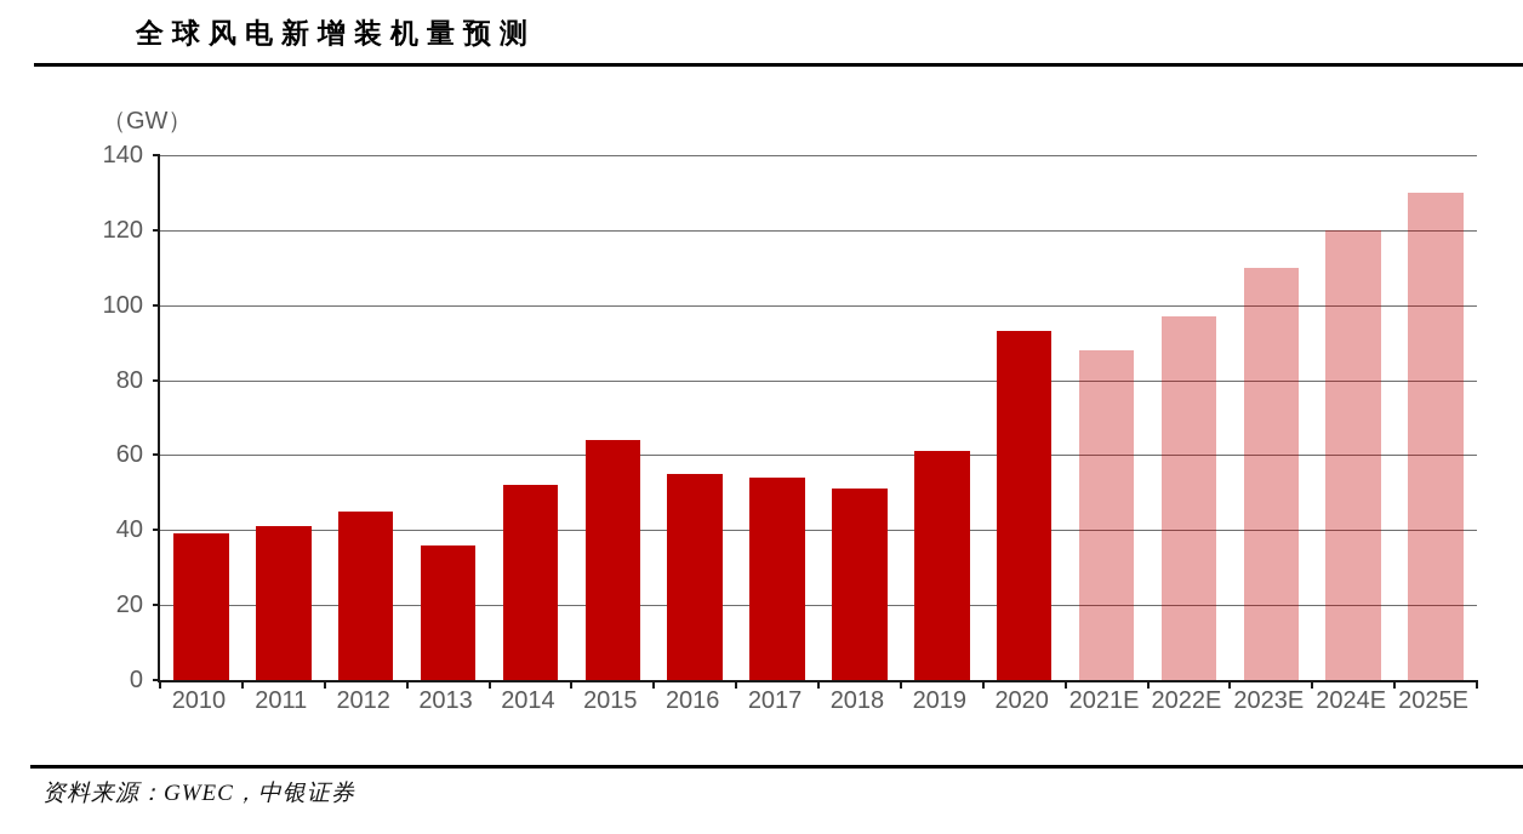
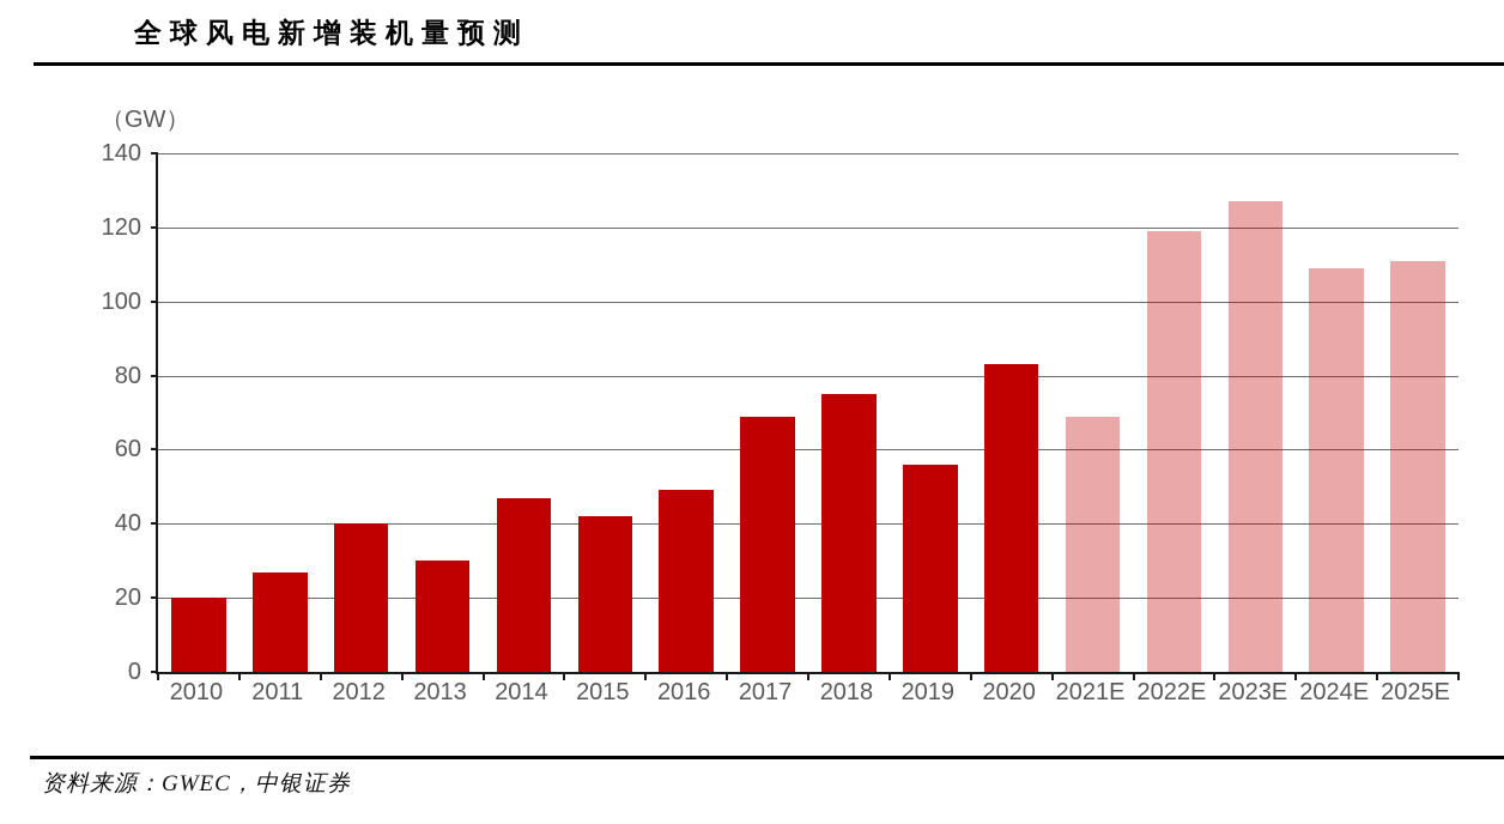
2010: 39 -> 20
2011: 41 -> 27
2012: 45 -> 40
2013: 36 -> 30
2014: 52 -> 47
2015: 64 -> 42
2016: 55 -> 49
2017: 54 -> 69
2018: 51 -> 75
2019: 61 -> 56
2020: 93 -> 83
2021E: 88 -> 69
2022E: 97 -> 119
2023E: 110 -> 127
2024E: 120 -> 109
2025E: 130 -> 111
